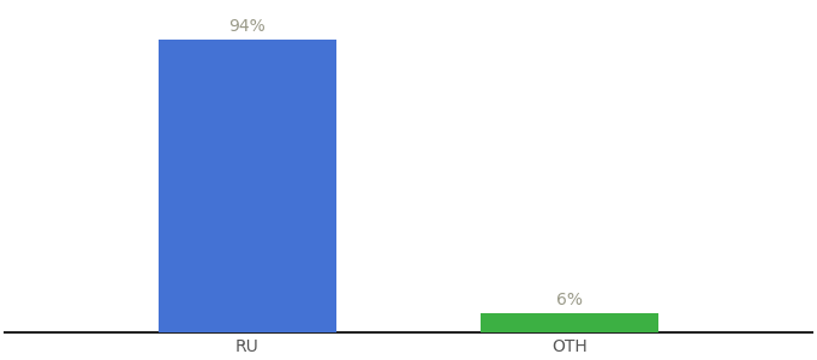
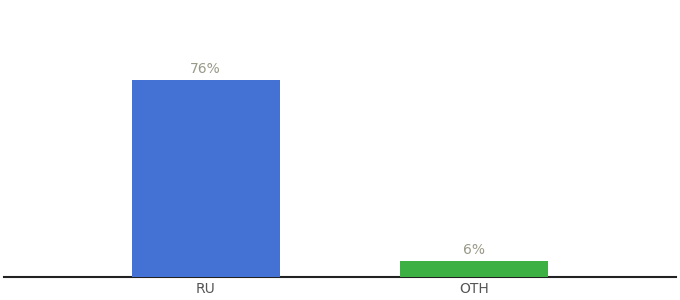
RU: 94% -> 76%
